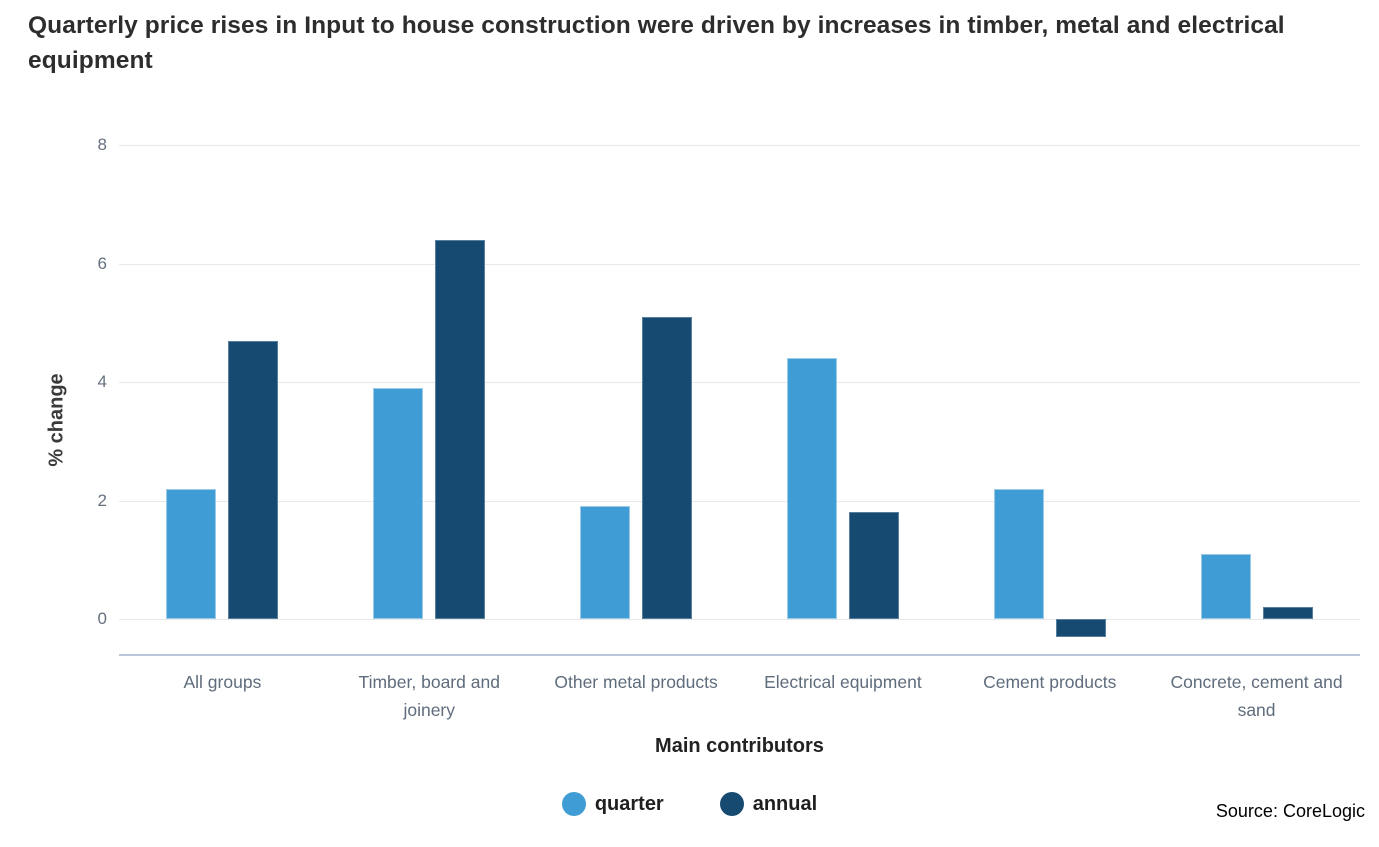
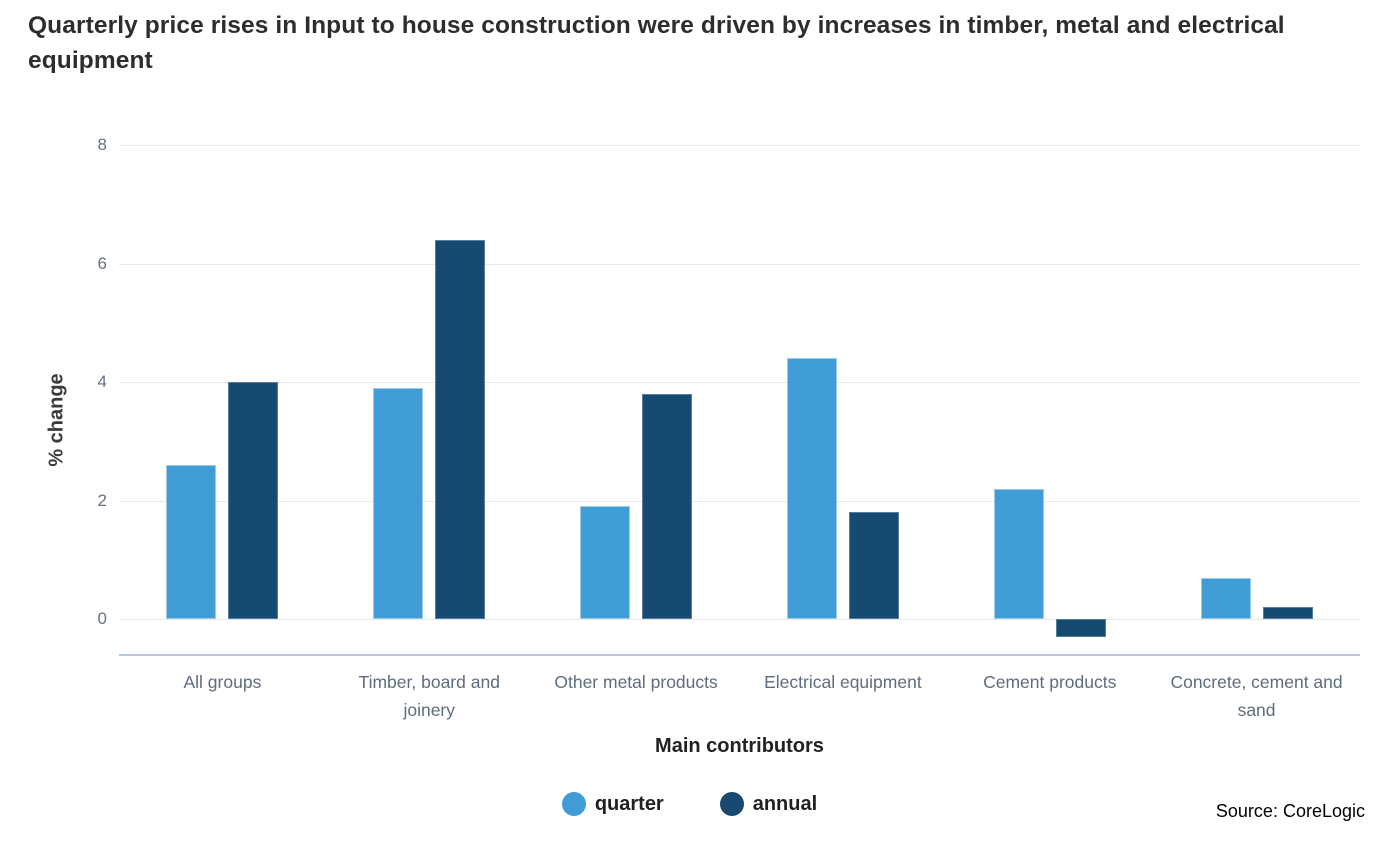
quarter/All groups: 2.2 -> 2.6
annual/All groups: 4.7 -> 4.0
annual/Other metal products: 5.1 -> 3.8
quarter/Concrete, cement and sand: 1.1 -> 0.7
